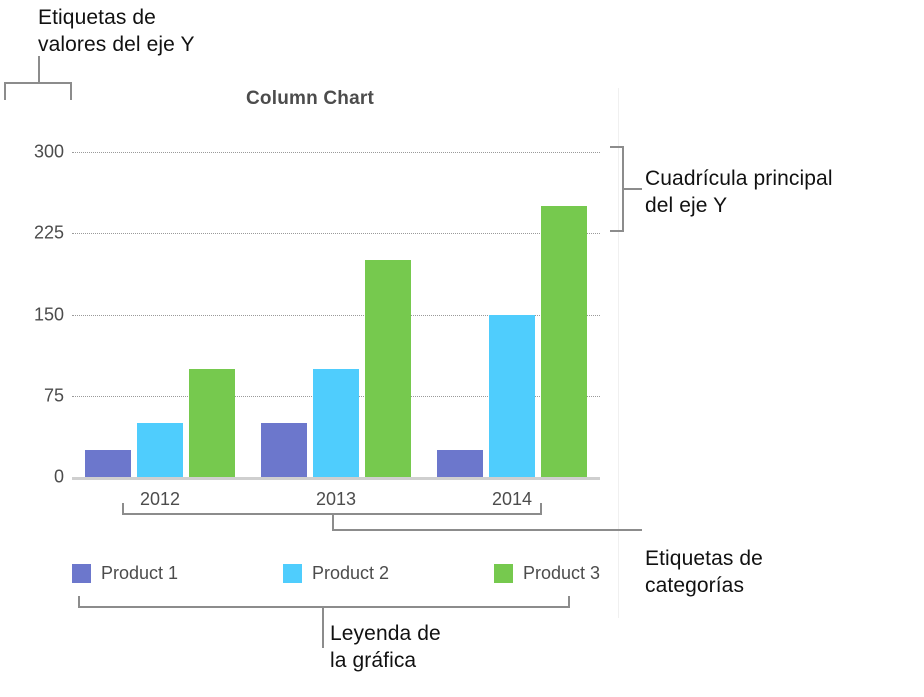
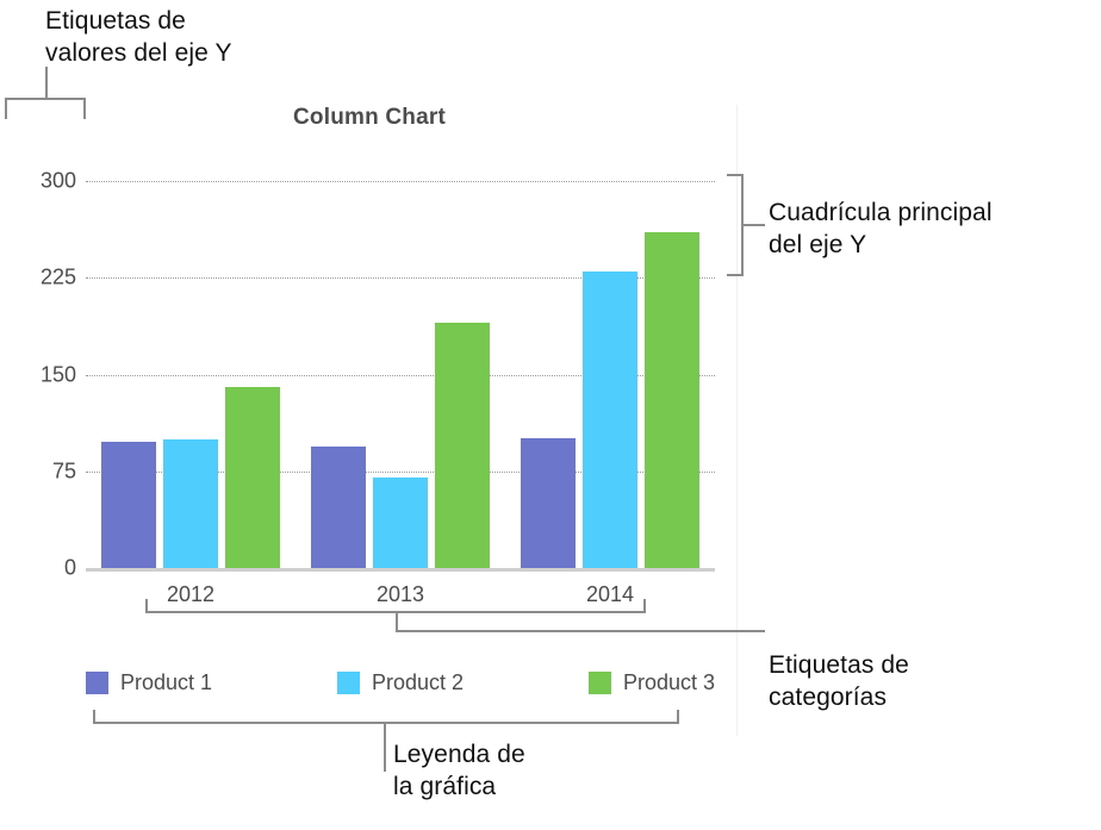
Product 1/2012: 25 -> 98
Product 2/2012: 50 -> 100
Product 3/2012: 100 -> 140
Product 1/2013: 50 -> 94
Product 2/2013: 100 -> 70
Product 3/2013: 200 -> 190
Product 1/2014: 25 -> 101
Product 2/2014: 150 -> 230
Product 3/2014: 250 -> 260
